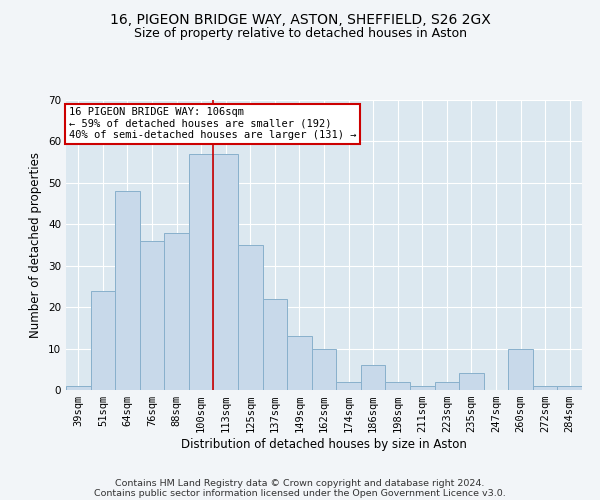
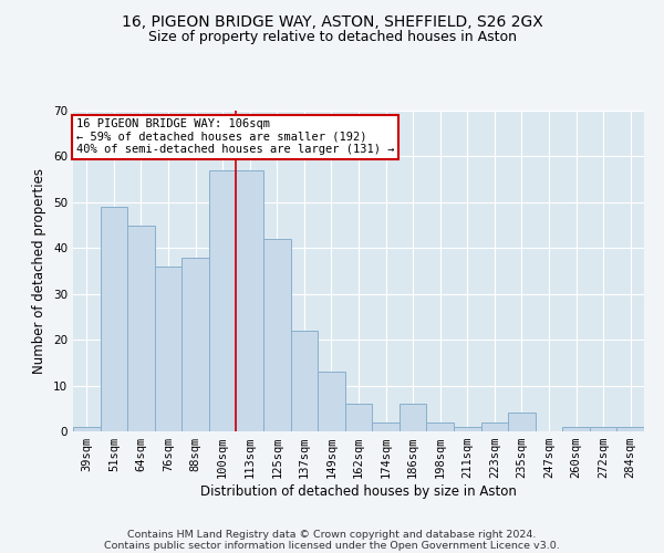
51sqm: 24 -> 49
64sqm: 48 -> 45
125sqm: 35 -> 42
162sqm: 10 -> 6
260sqm: 10 -> 1
